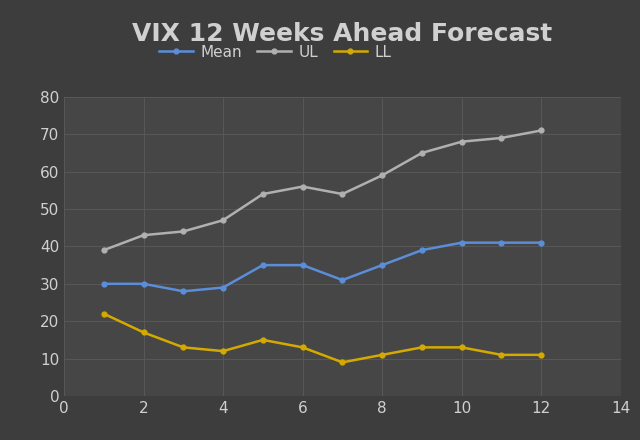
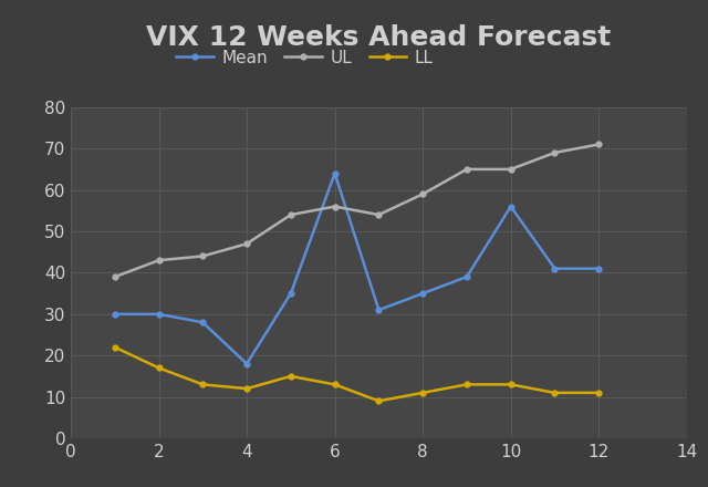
Mean/4: 29 -> 18
Mean/6: 35 -> 64
Mean/10: 41 -> 56
UL/10: 68 -> 65
